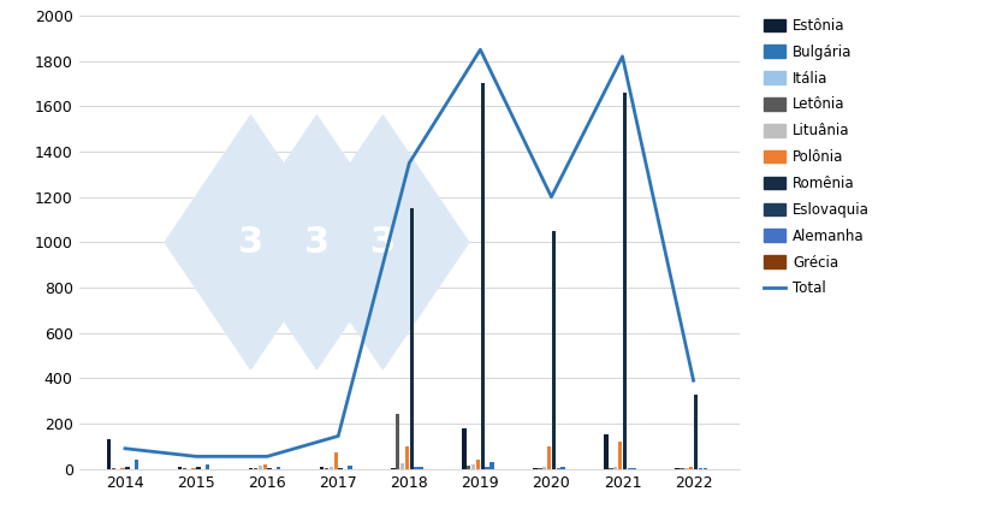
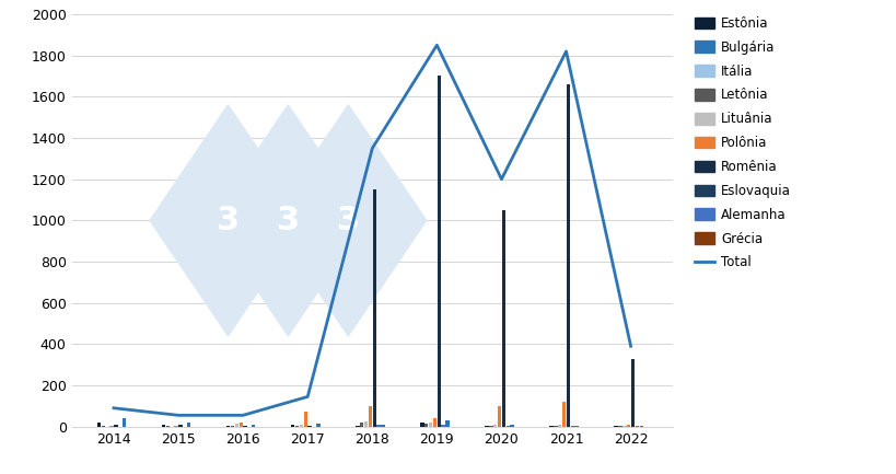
Estônia/2014: 130 -> 20
Letônia/2018: 240 -> 20
Estônia/2019: 180 -> 20
Estônia/2021: 150 -> 0
